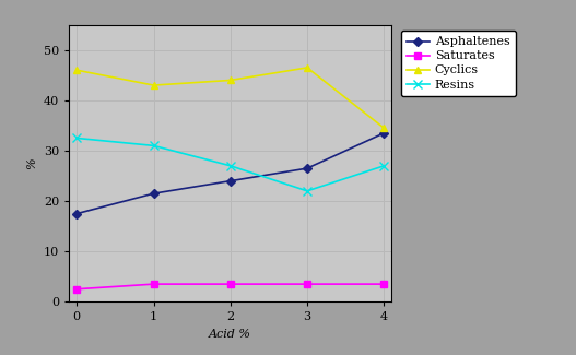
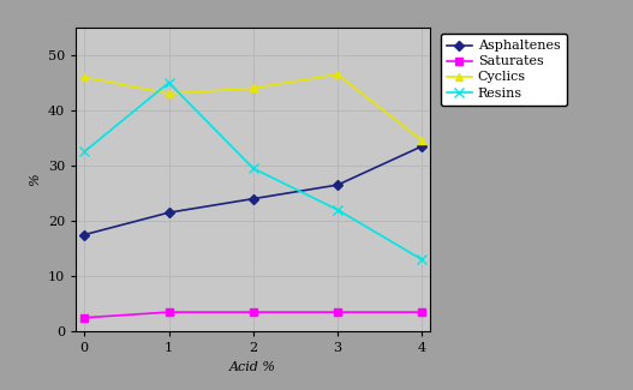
Resins/1: 31.0 -> 45.0
Resins/2: 27.0 -> 29.5
Resins/4: 27.0 -> 13.0
